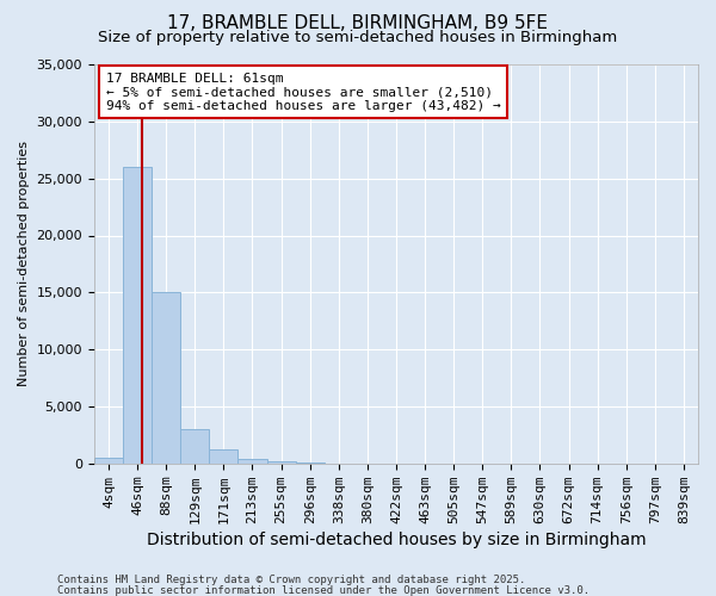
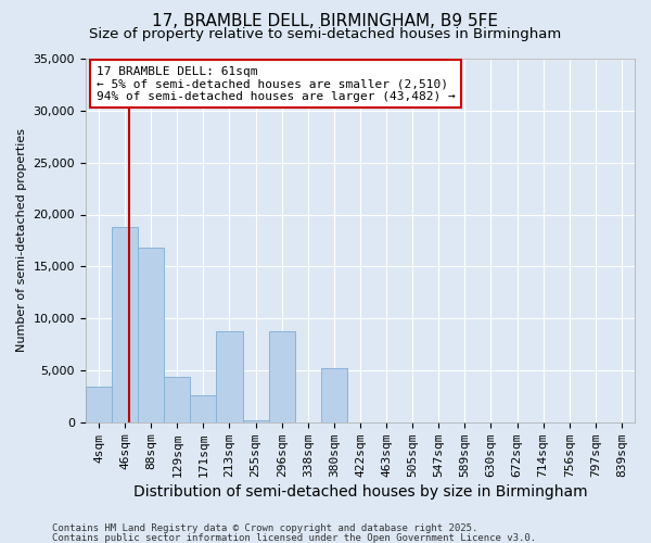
4sqm: 500 -> 3,400
46sqm: 26,000 -> 18,800
88sqm: 15,000 -> 16,800
129sqm: 3,000 -> 4,400
171sqm: 1,200 -> 2,600
213sqm: 400 -> 8,800
296sqm: 100 -> 8,800
380sqm: 0 -> 5,200
